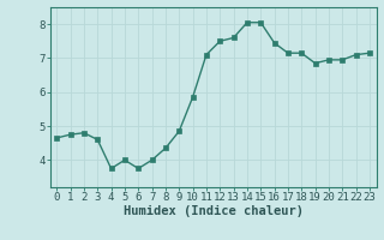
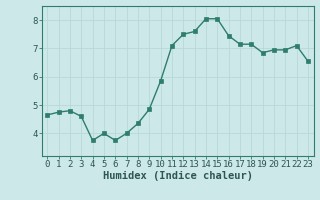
23: 7.15 -> 6.55
